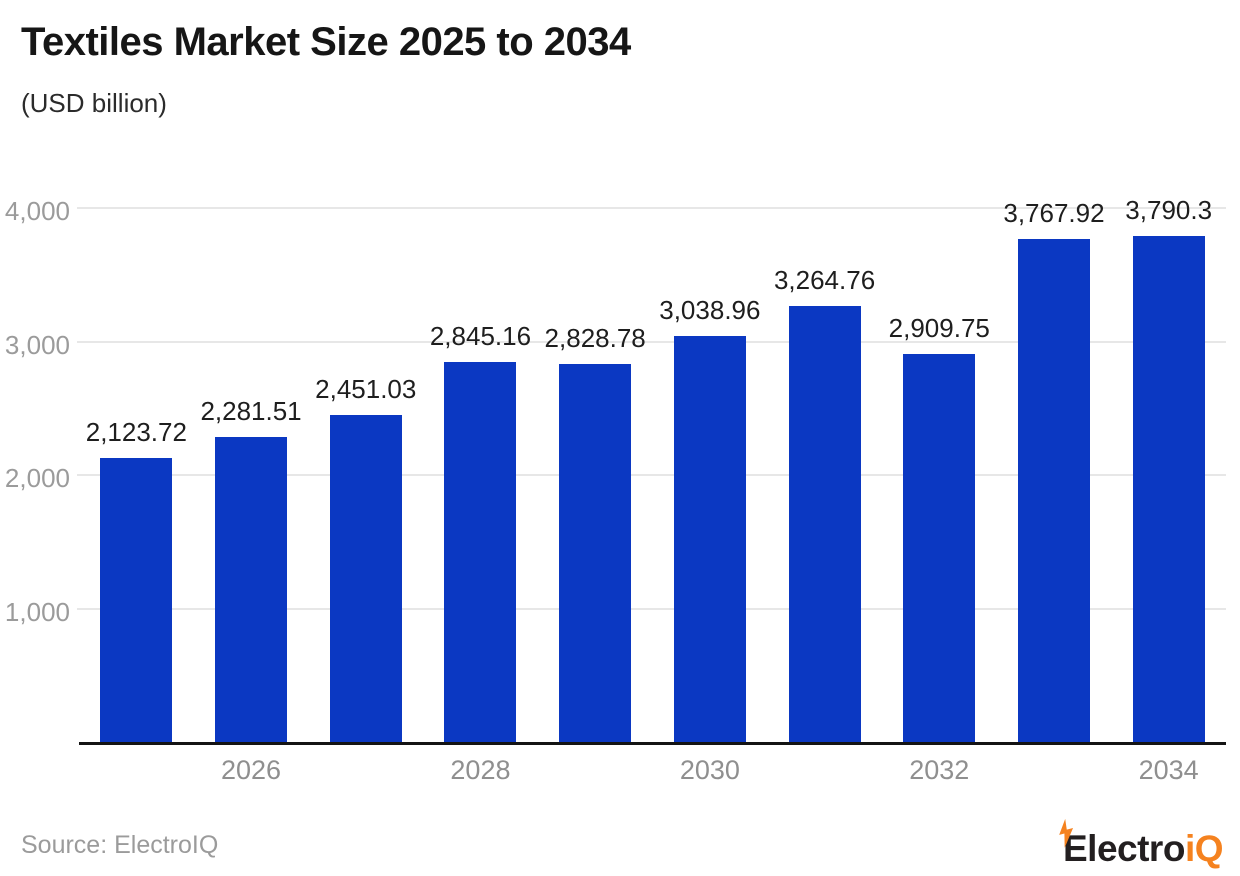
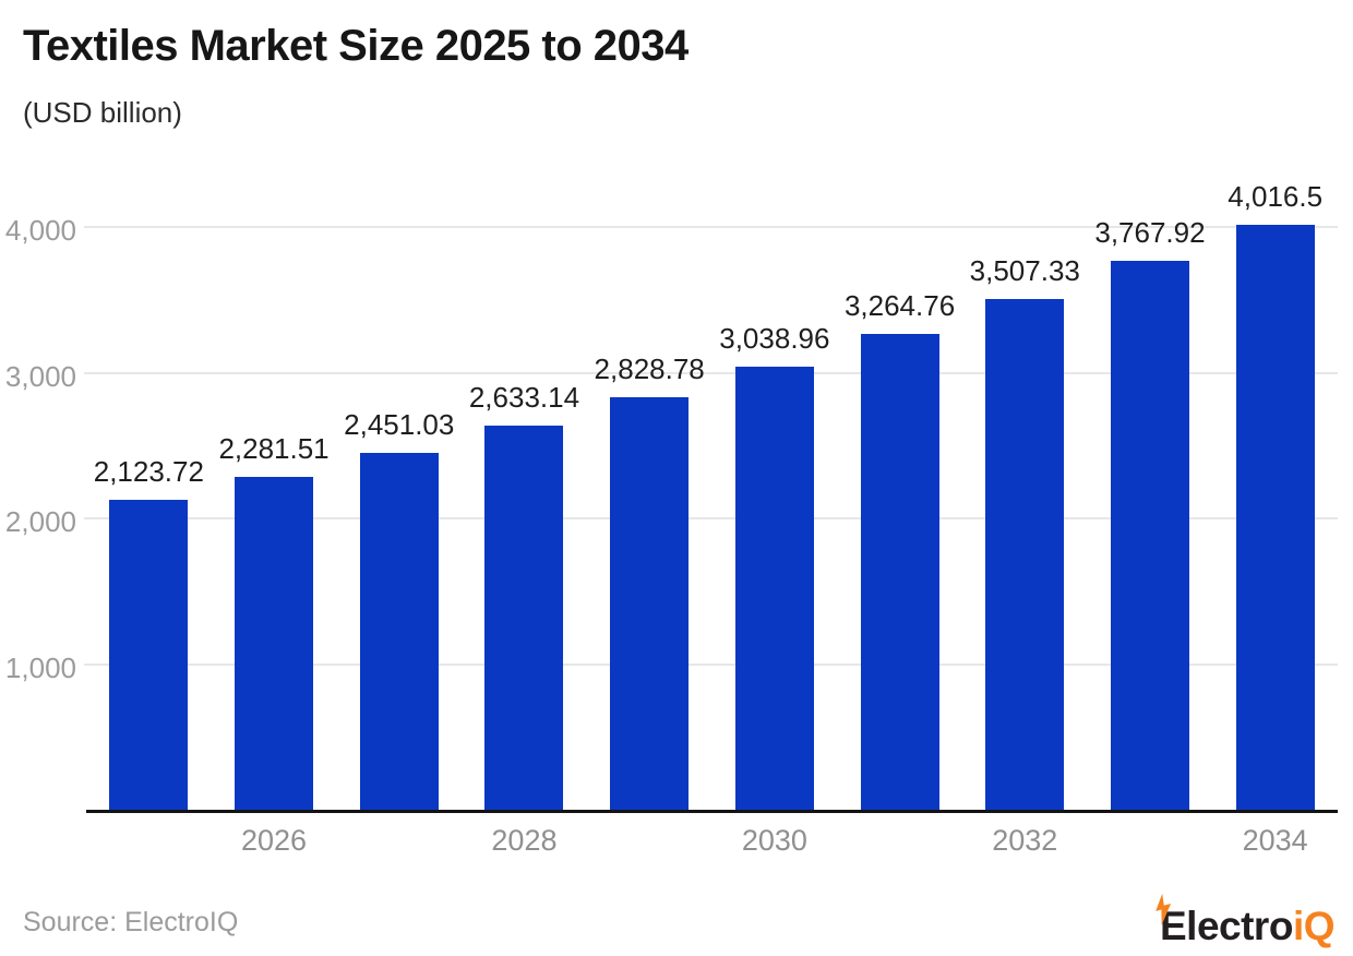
2028: 2,845.16 -> 2,633.14
2032: 2,909.75 -> 3,507.33
2034: 3,790.3 -> 4,016.5
